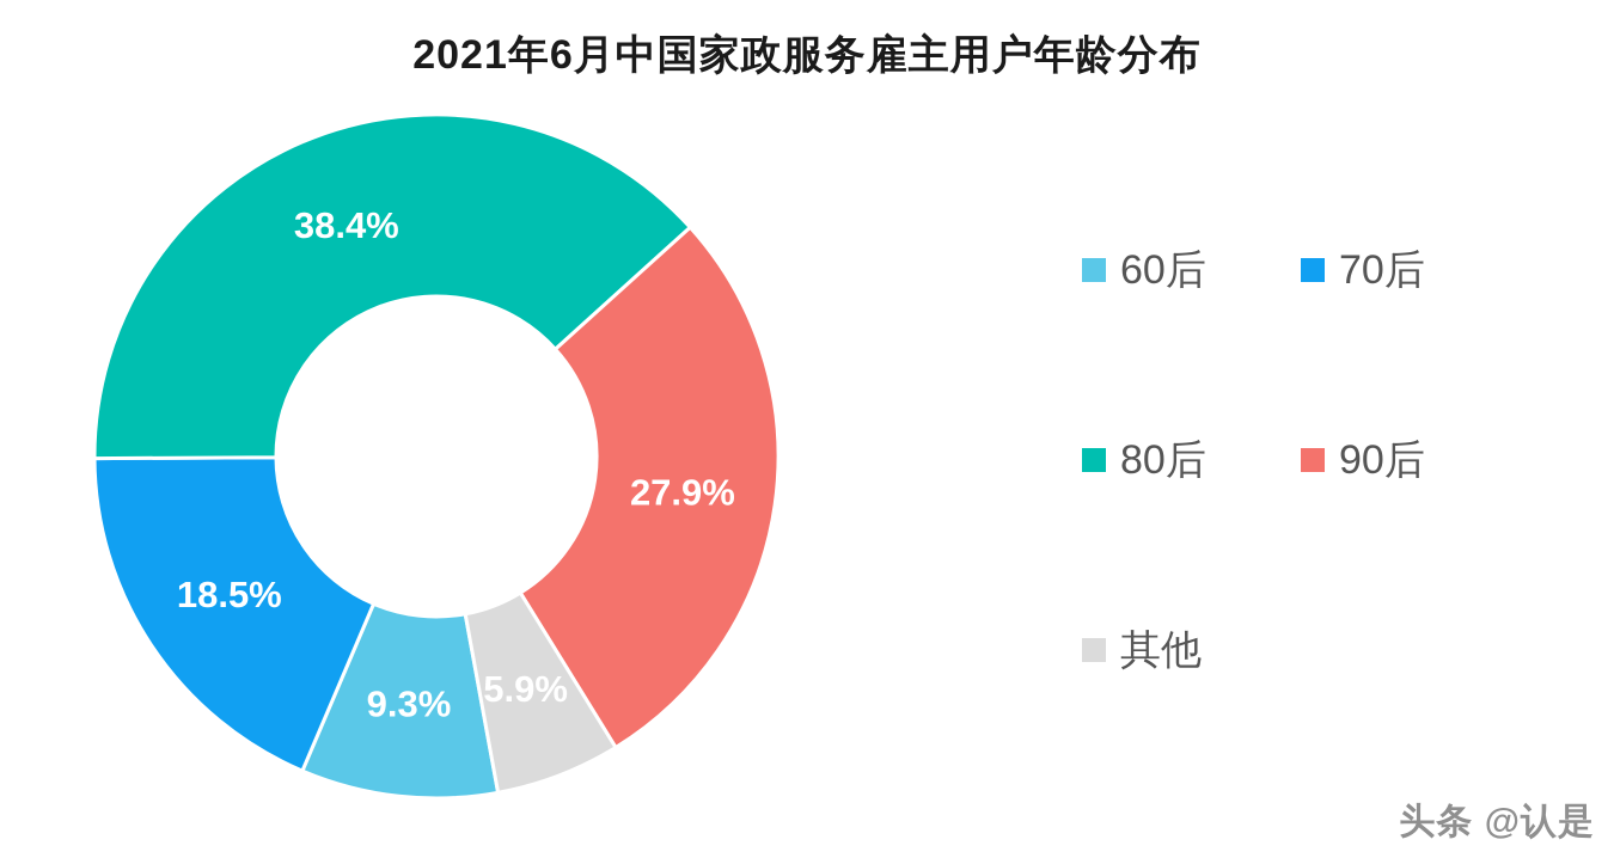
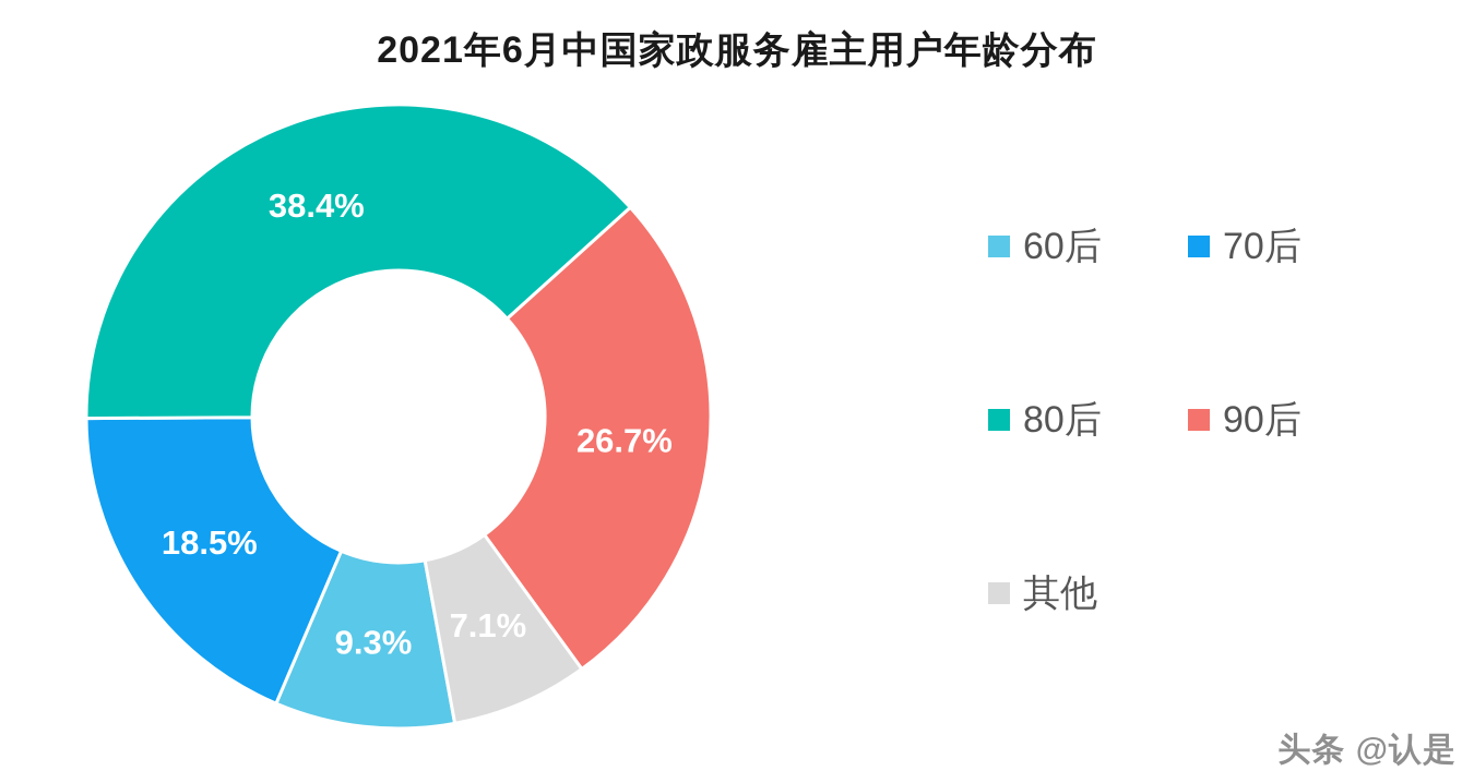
90后: 27.9% -> 26.7%
其他: 5.9% -> 7.1%
